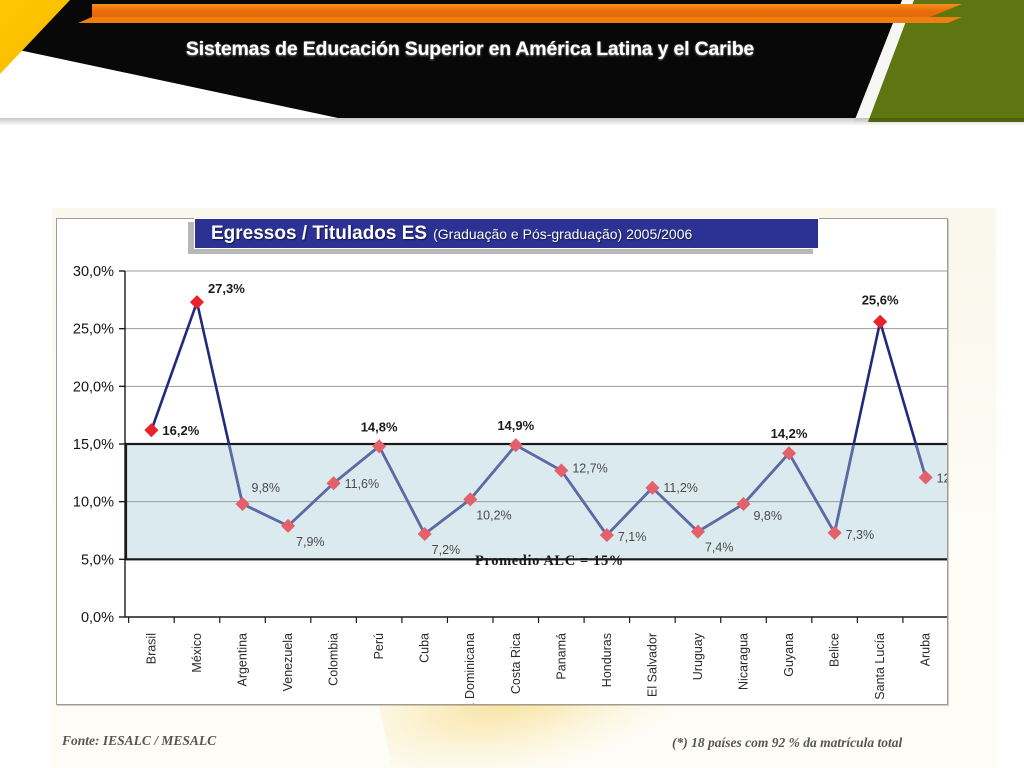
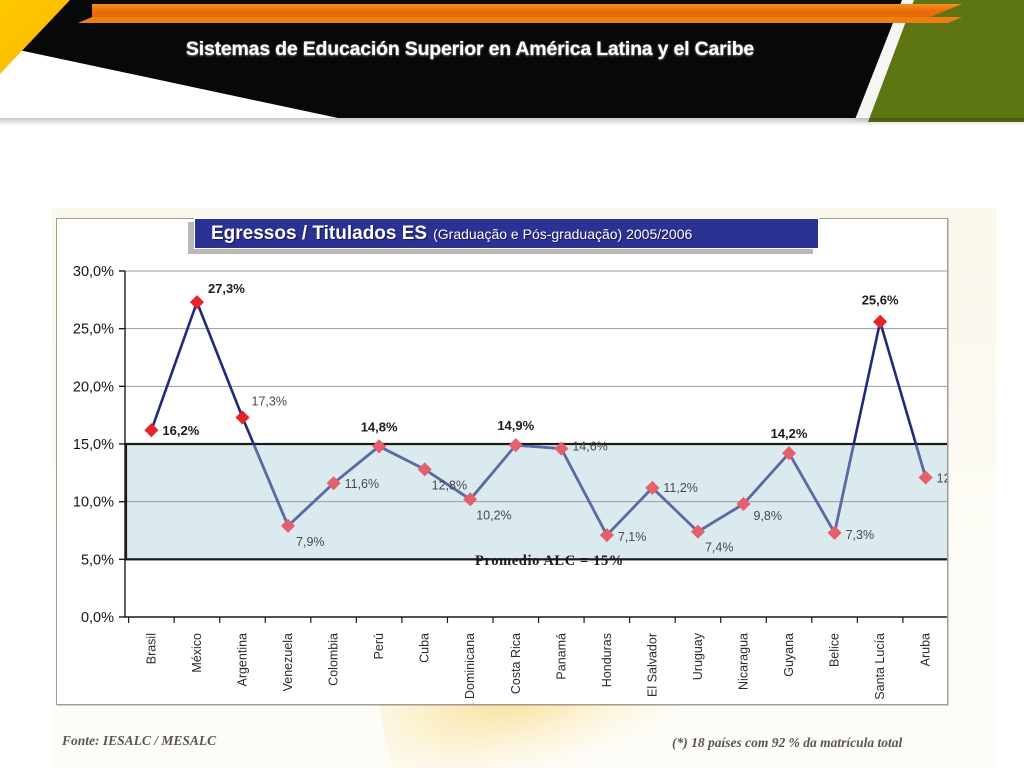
Argentina: 9,8% -> 17,3%
Cuba: 7,2% -> 12,8%
Panamá: 12,7% -> 14,6%
